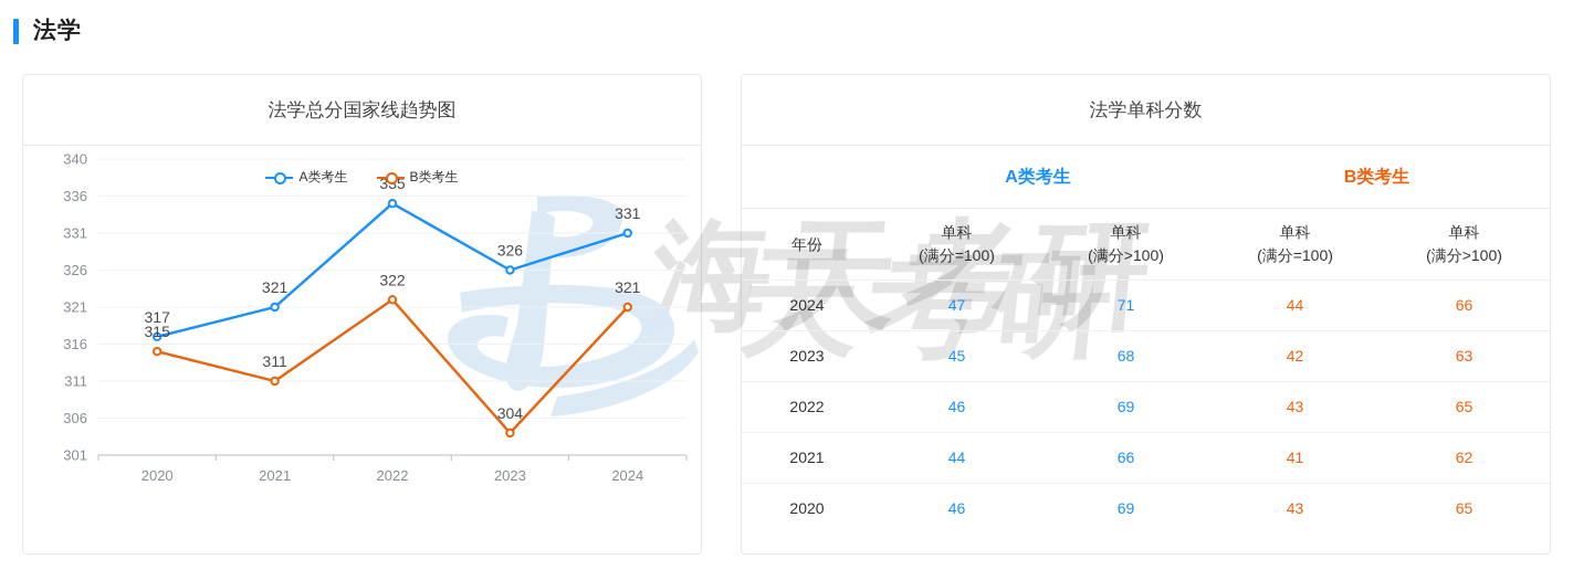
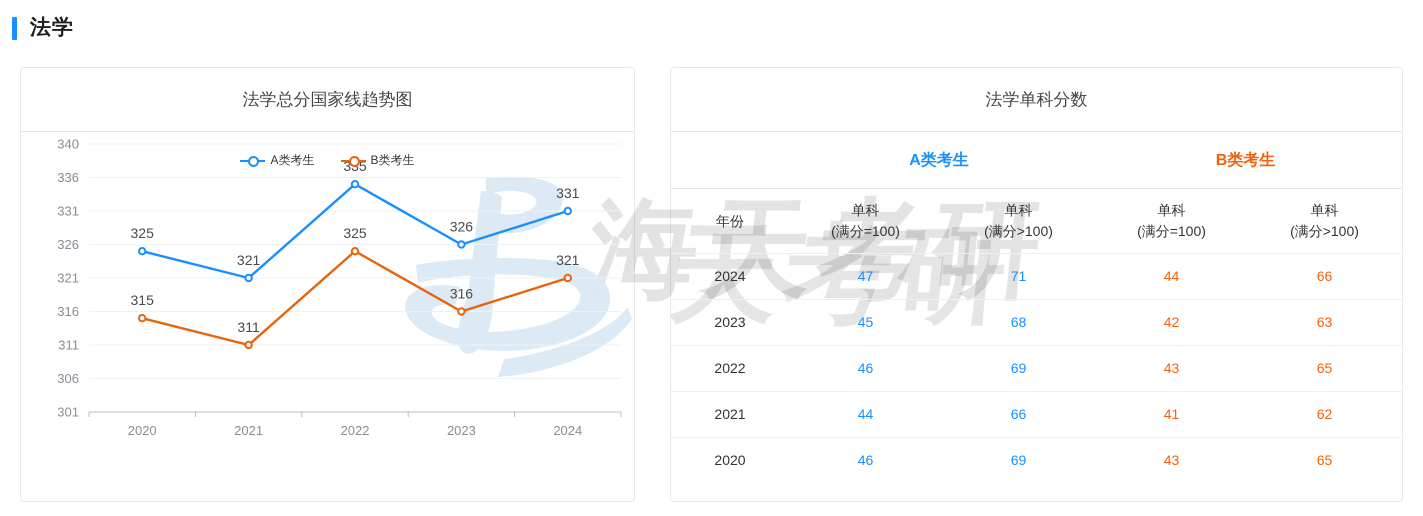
A类考生/2020: 317 -> 325
B类考生/2022: 322 -> 325
B类考生/2023: 304 -> 316
